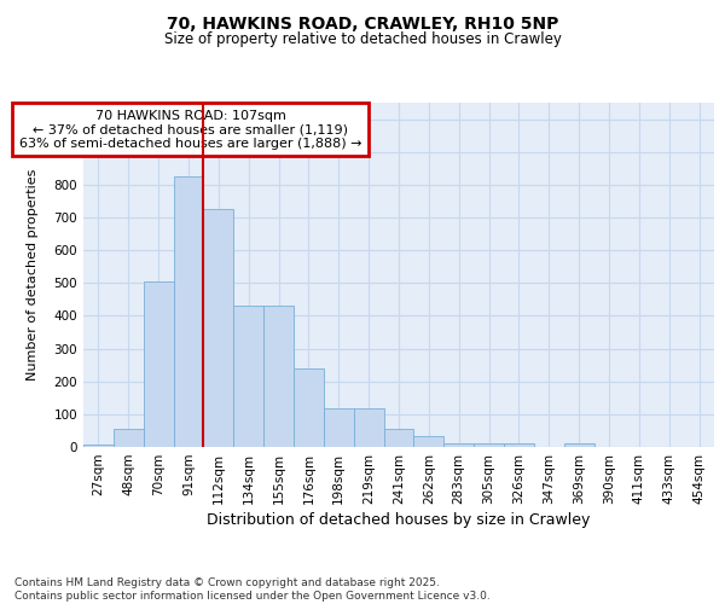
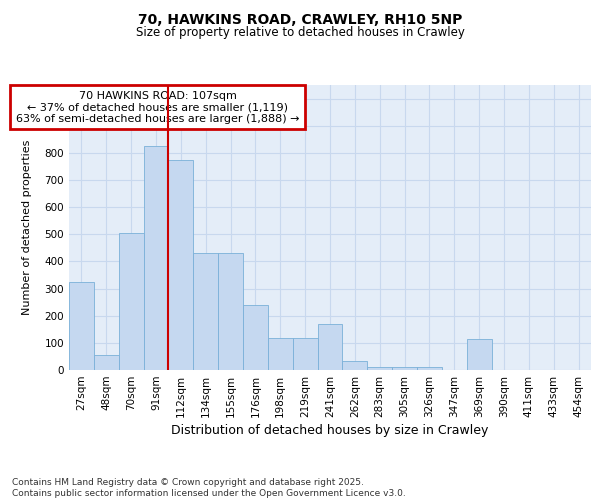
27sqm: 8 -> 325
112sqm: 725 -> 775
241sqm: 55 -> 170
369sqm: 10 -> 115
